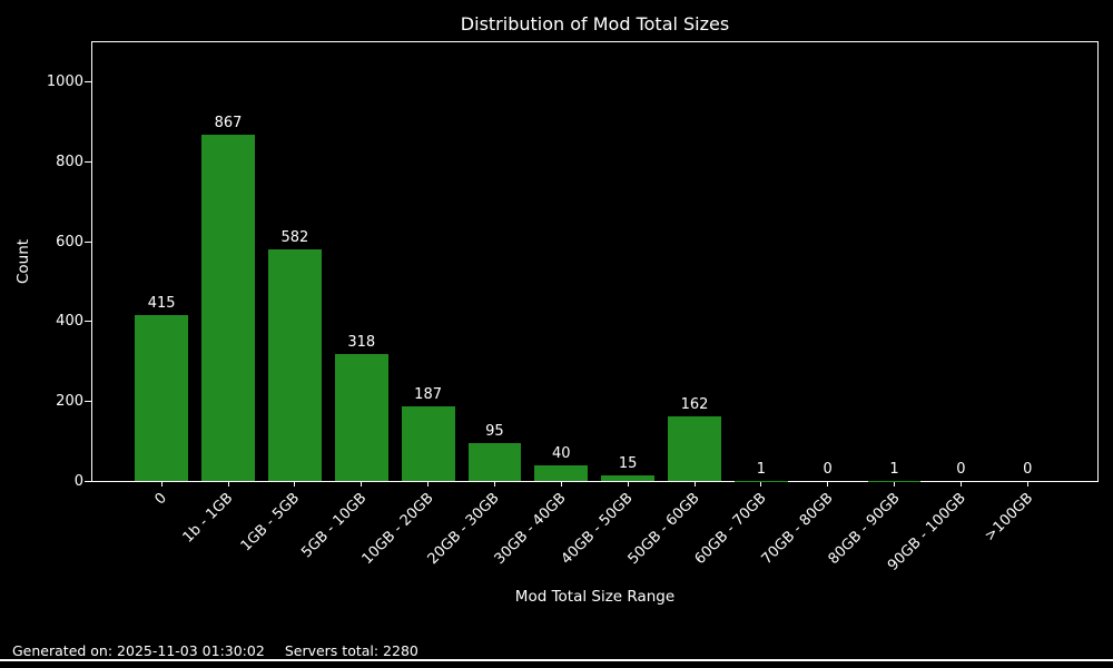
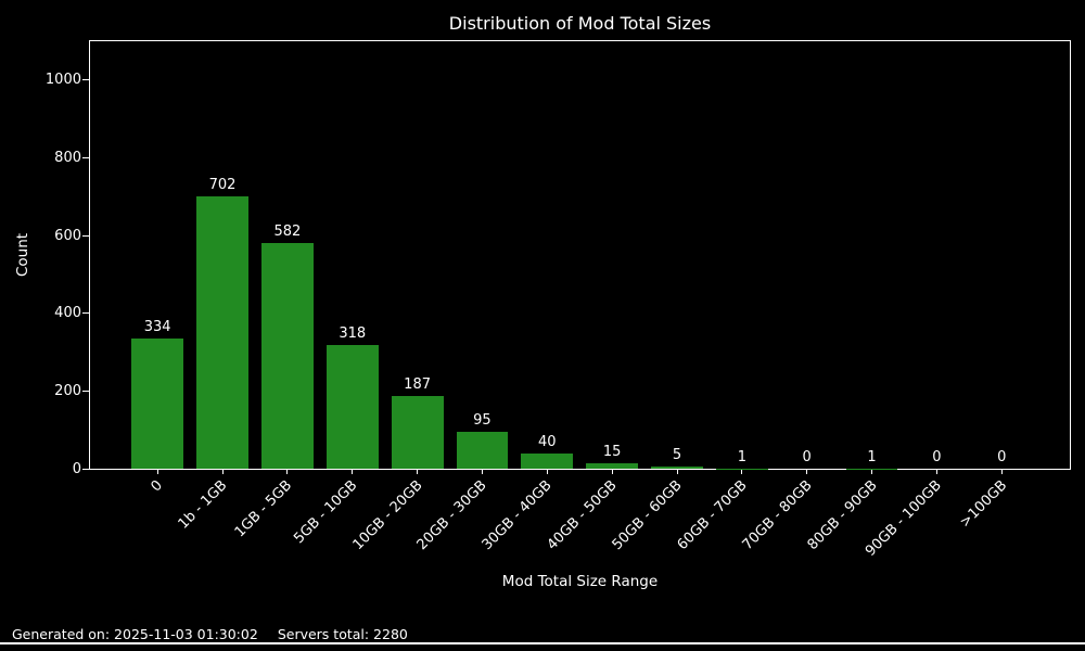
0: 415 -> 334
1b - 1GB: 867 -> 702
50GB - 60GB: 162 -> 5
